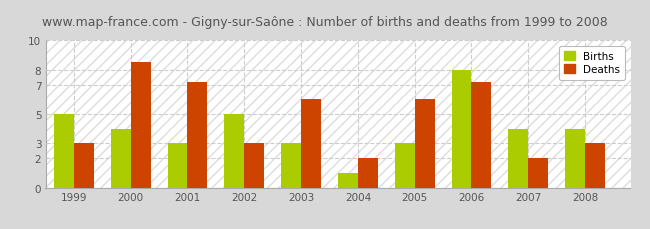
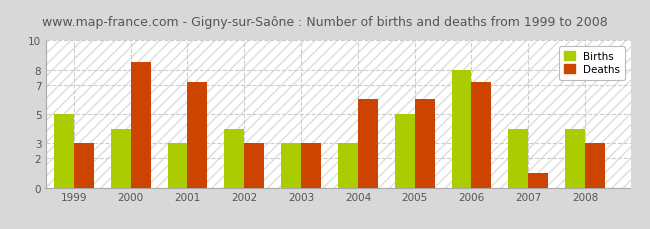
Births/2002: 5 -> 4
Deaths/2003: 6.0 -> 3.0
Births/2004: 1 -> 3
Deaths/2004: 2.0 -> 6.0
Births/2005: 3 -> 5
Deaths/2007: 2.0 -> 1.0
